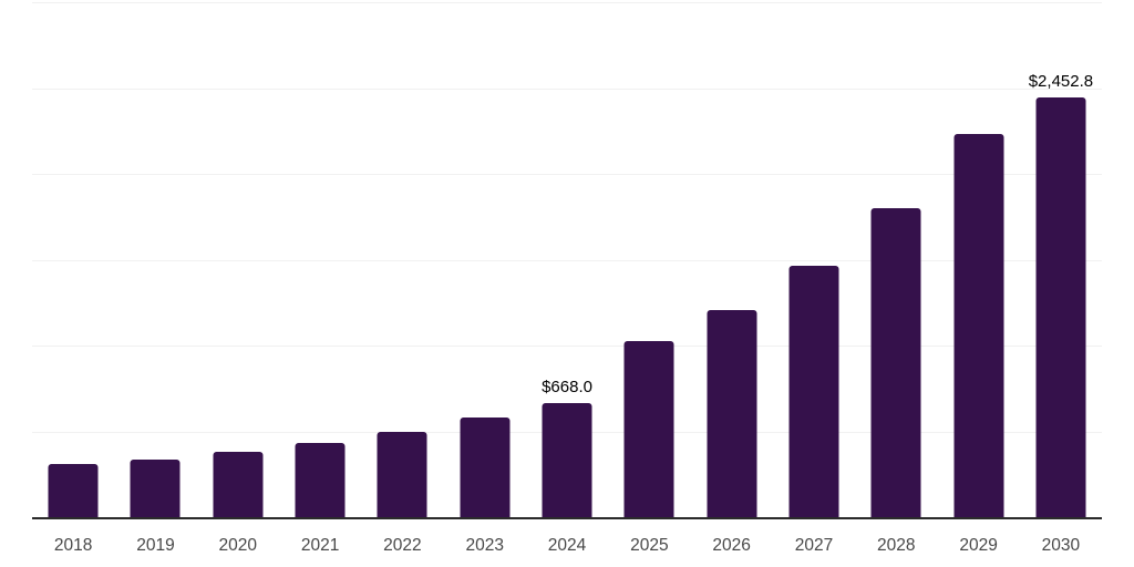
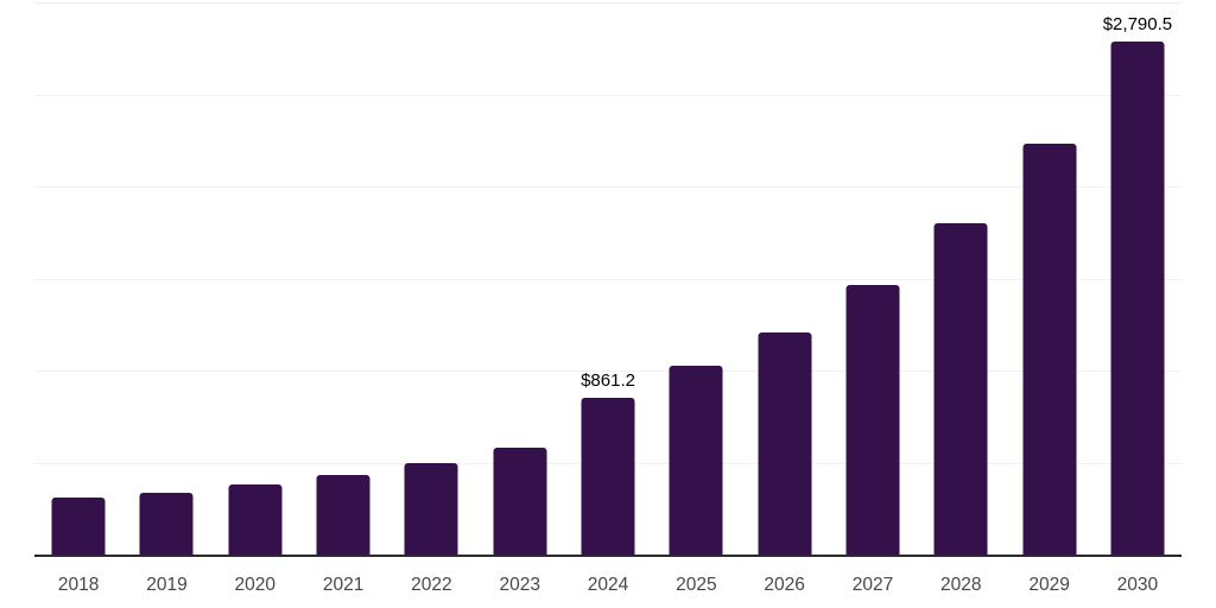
2024: $668.0 -> $861.2
2030: $2,452.8 -> $2,790.5
